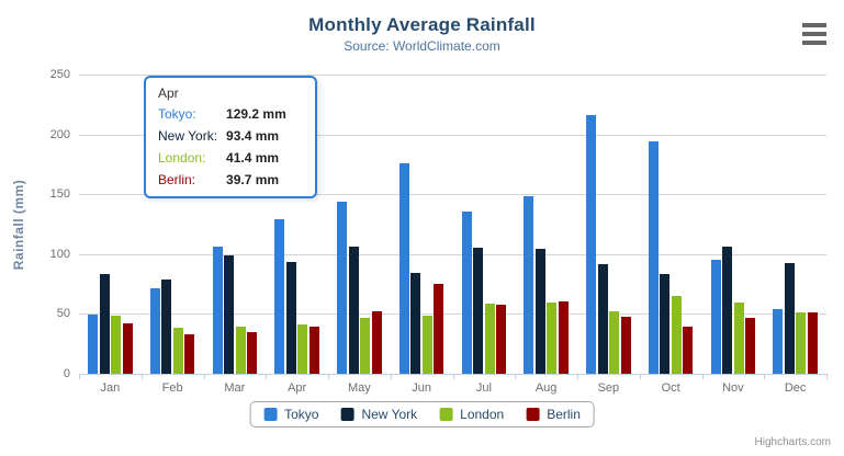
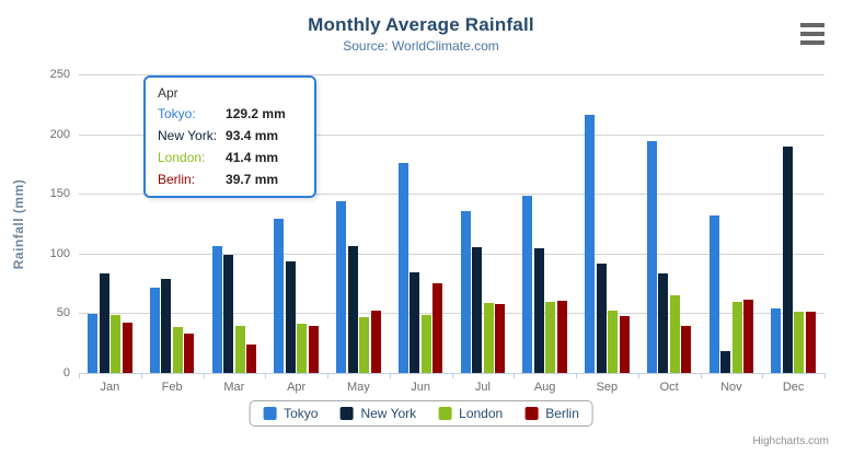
Berlin/Mar: 34 -> 24
Tokyo/Nov: 96 -> 132
New York/Nov: 107 -> 18
Berlin/Nov: 47 -> 61
New York/Dec: 92 -> 190
